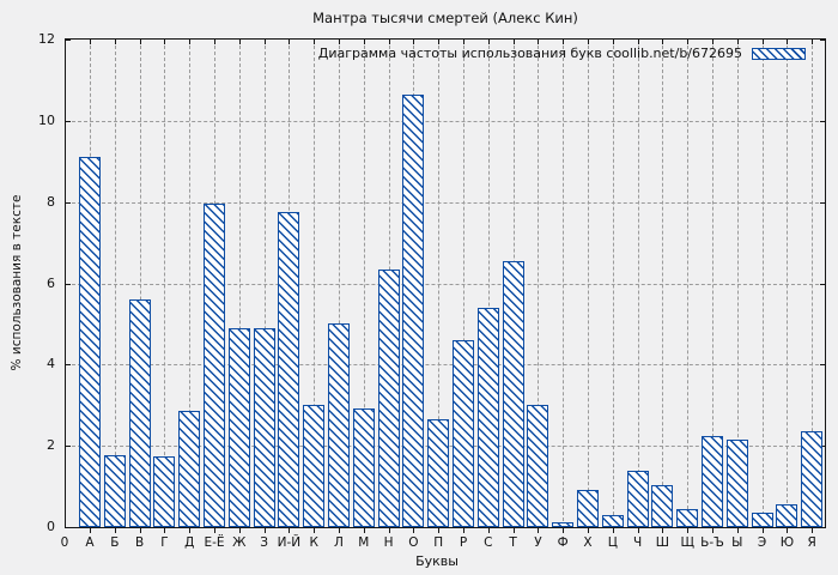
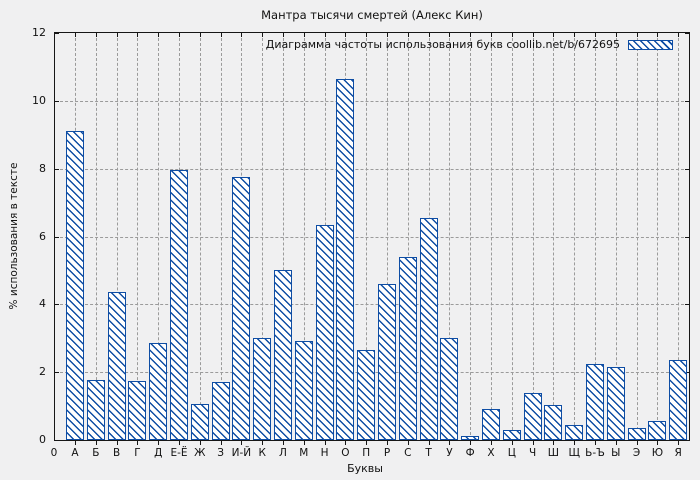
В: 5.6 -> 4.3
Ж: 4.9 -> 1.1
З: 4.9 -> 1.7
